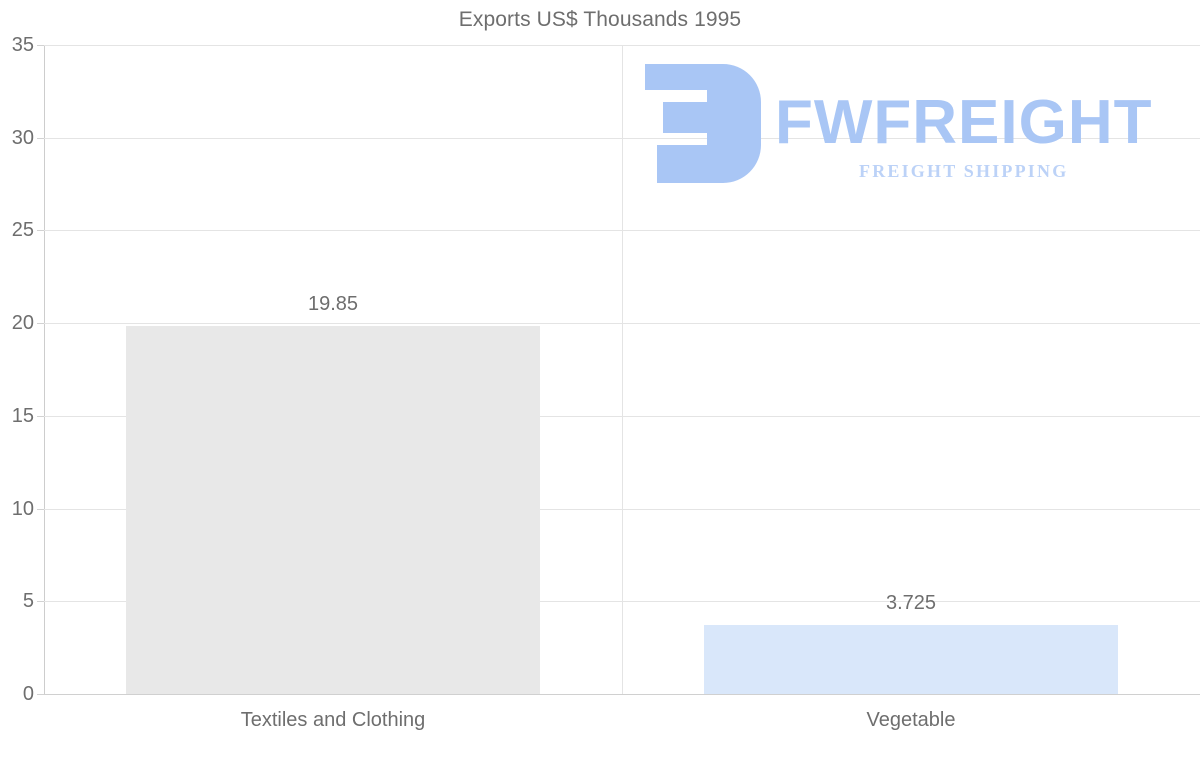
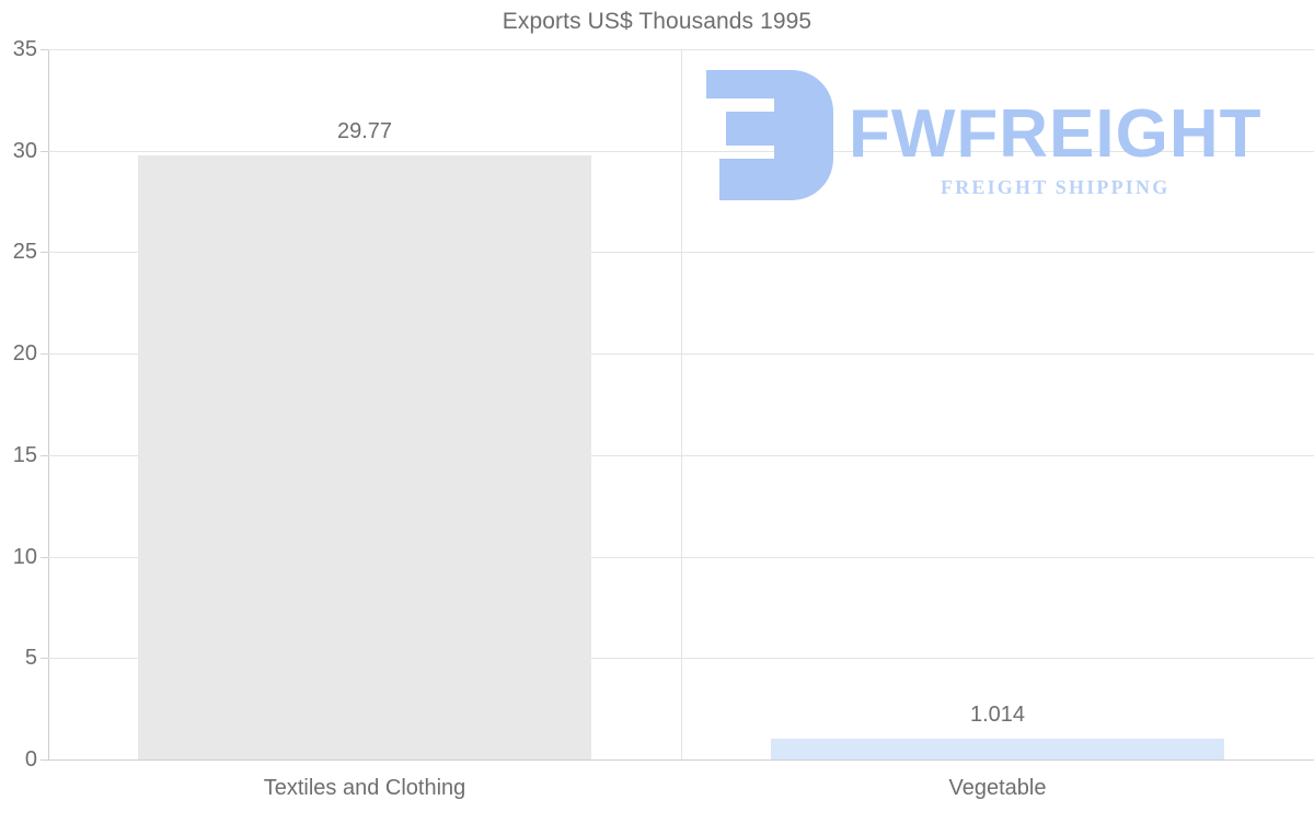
Textiles and Clothing: 19.85 -> 29.77
Vegetable: 3.725 -> 1.014
